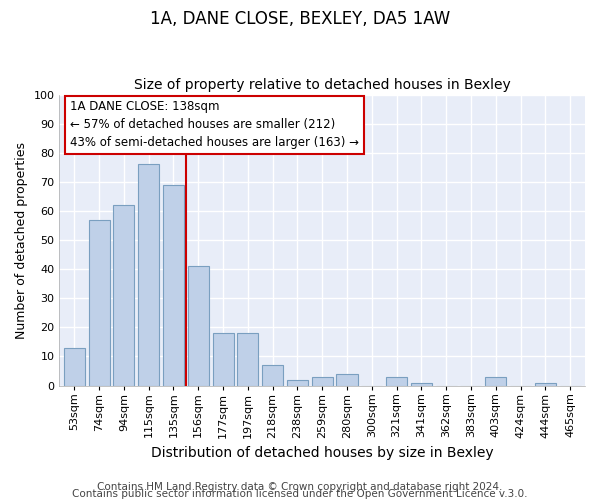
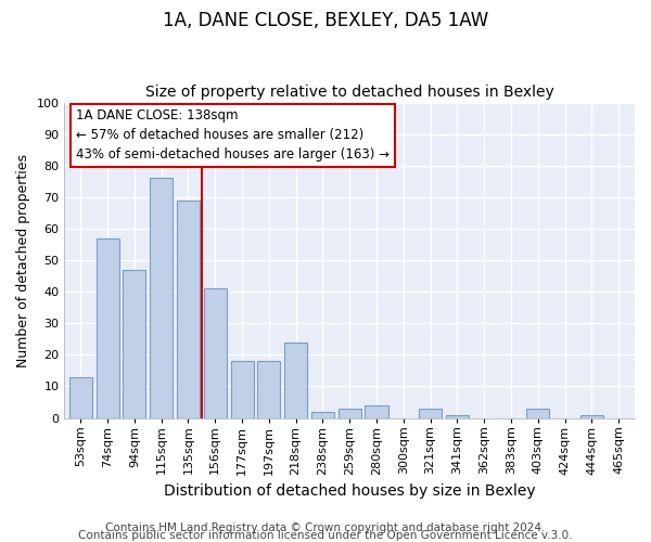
94sqm: 62 -> 47
218sqm: 7 -> 24
